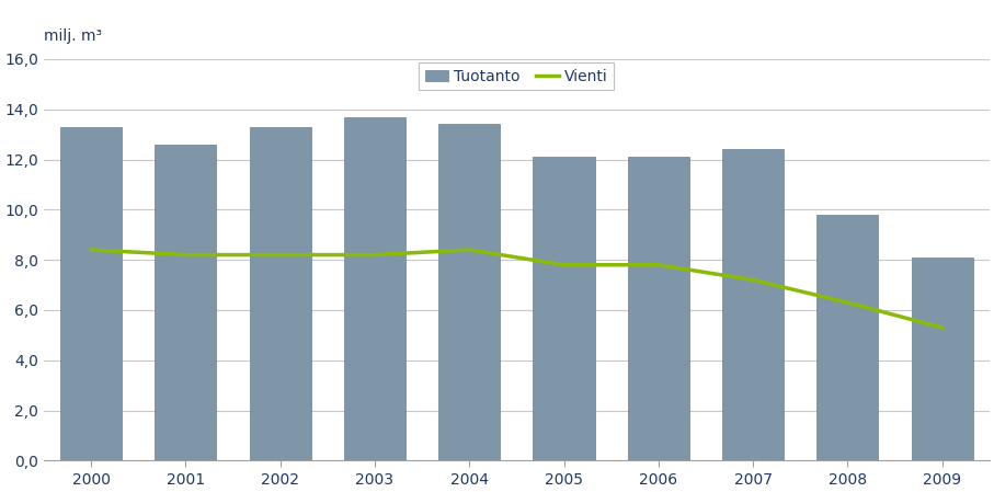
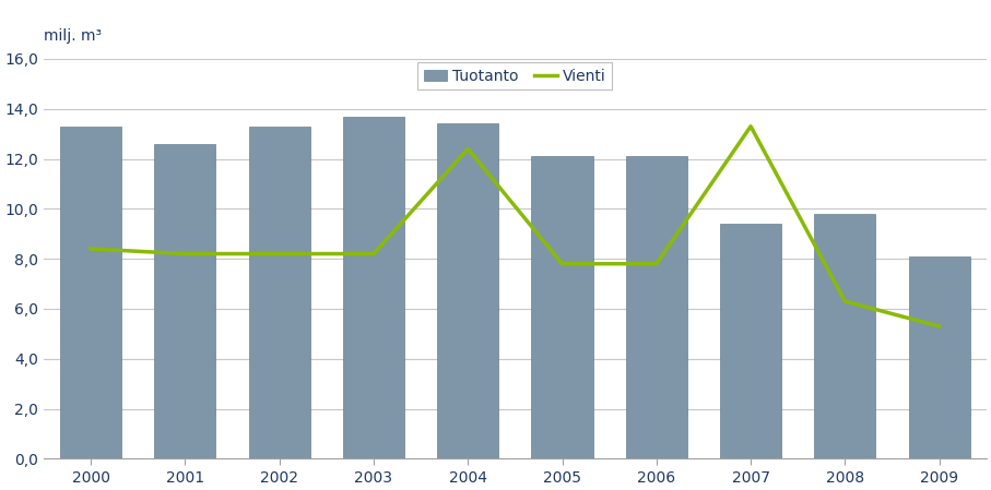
Vienti/2004: 8,4 -> 12,4
Tuotanto/2007: 12,4 -> 9,4
Vienti/2007: 7,2 -> 13,3
